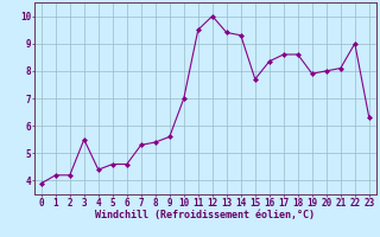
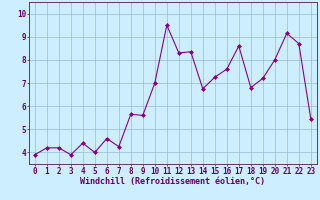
3: 5.50 -> 3.90
5: 4.60 -> 4.00
7: 5.30 -> 4.25
8: 5.40 -> 5.65
12: 10.00 -> 8.30
13: 9.40 -> 8.35
14: 9.30 -> 6.75
15: 7.70 -> 7.25
16: 8.35 -> 7.60
18: 8.60 -> 6.80
19: 7.90 -> 7.20
21: 8.10 -> 9.15
22: 9.00 -> 8.70
23: 6.30 -> 5.45
